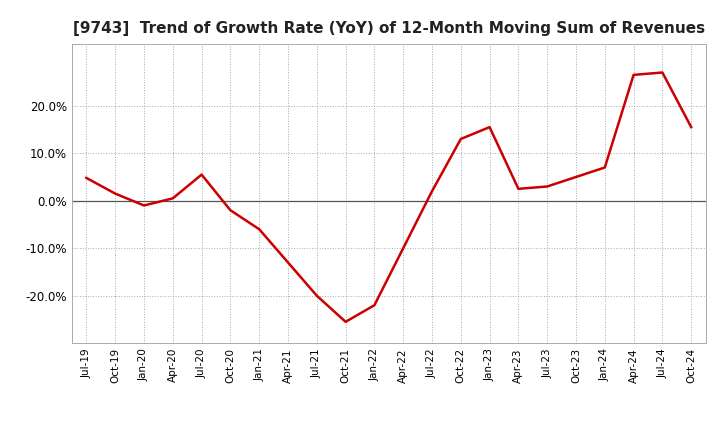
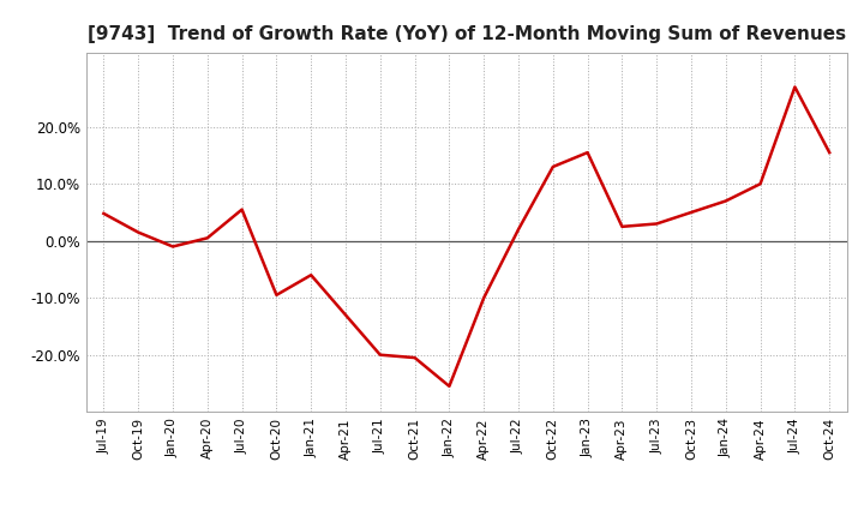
Oct-20: -2.0% -> -9.5%
Oct-21: -25.5% -> -20.5%
Jan-22: -22.0% -> -25.5%
Apr-24: 26.5% -> 10.0%
